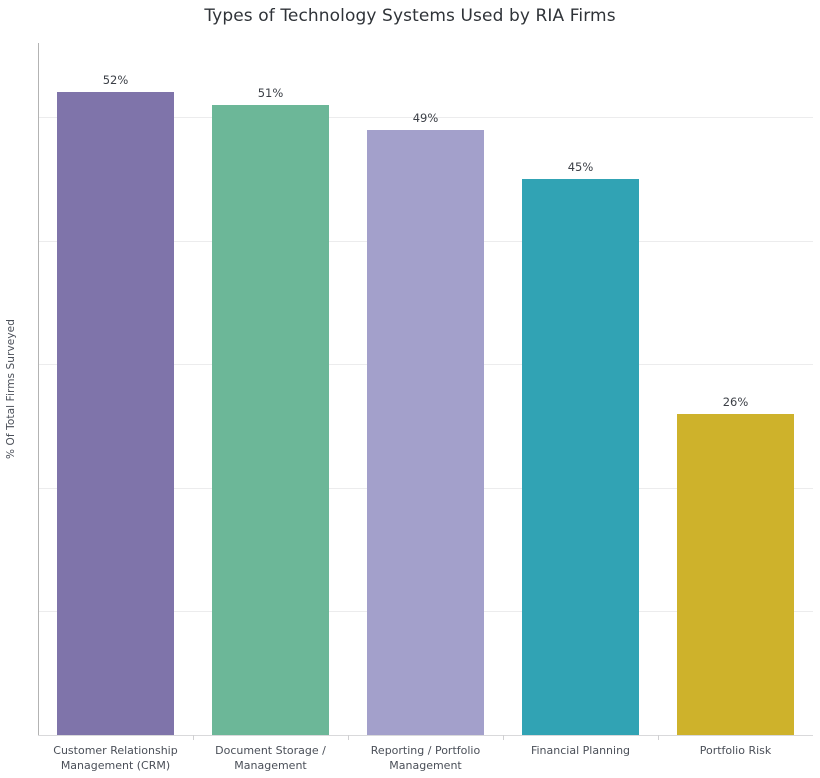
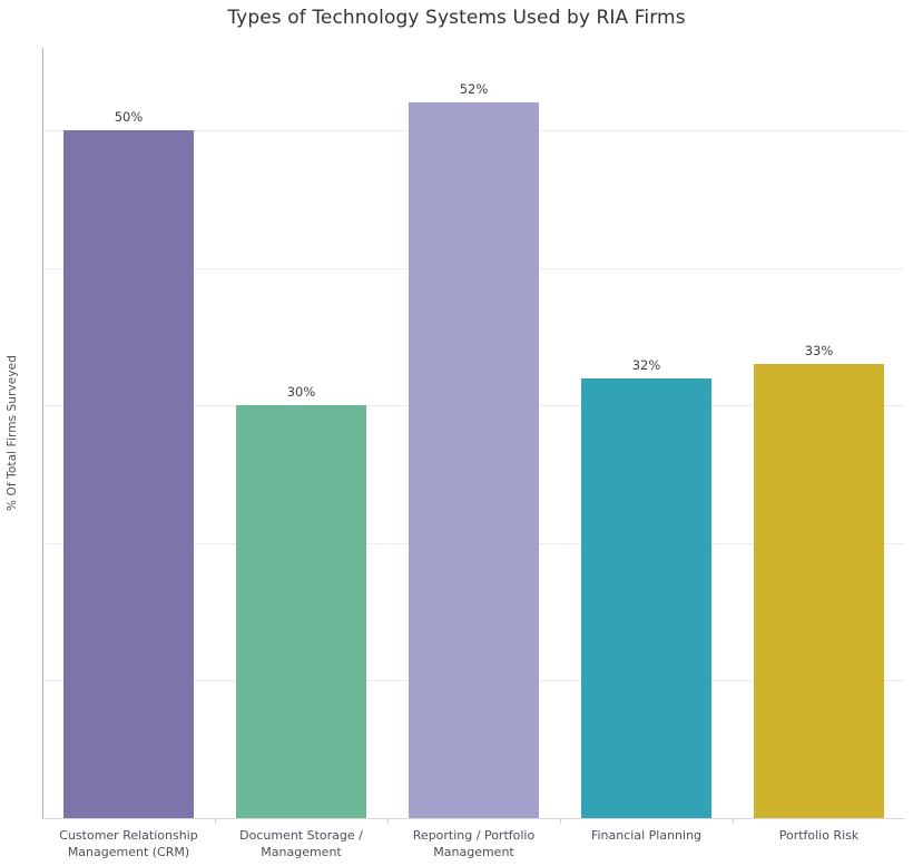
Customer Relationship Management (CRM): 52% -> 50%
Document Storage / Management: 51% -> 30%
Reporting / Portfolio Management: 49% -> 52%
Financial Planning: 45% -> 32%
Portfolio Risk: 26% -> 33%
